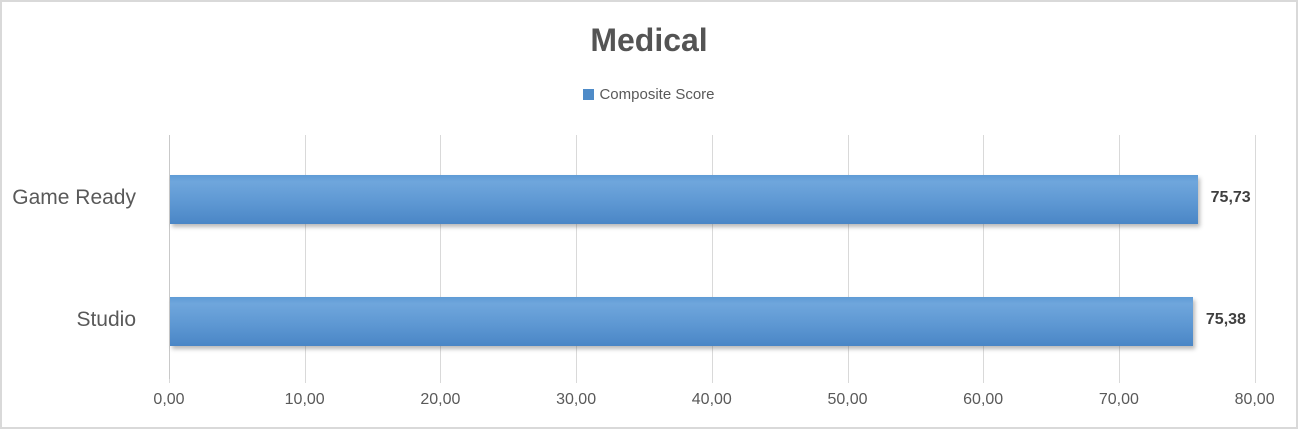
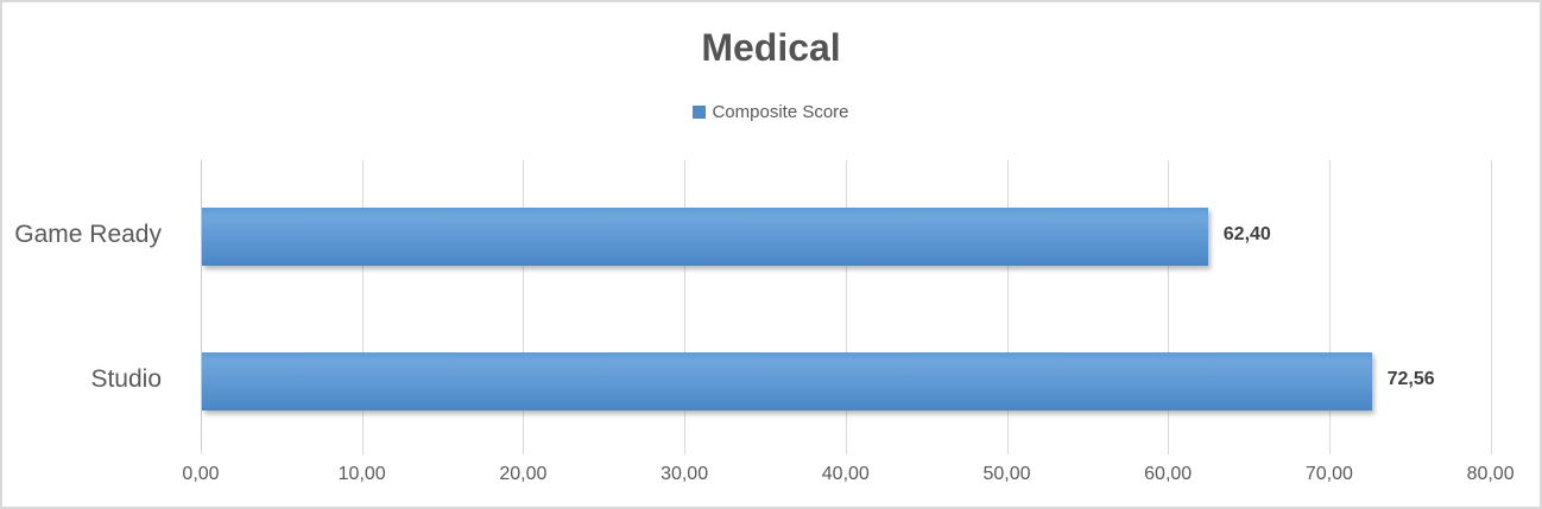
Game Ready: 75,73 -> 62,40
Studio: 75,38 -> 72,56
